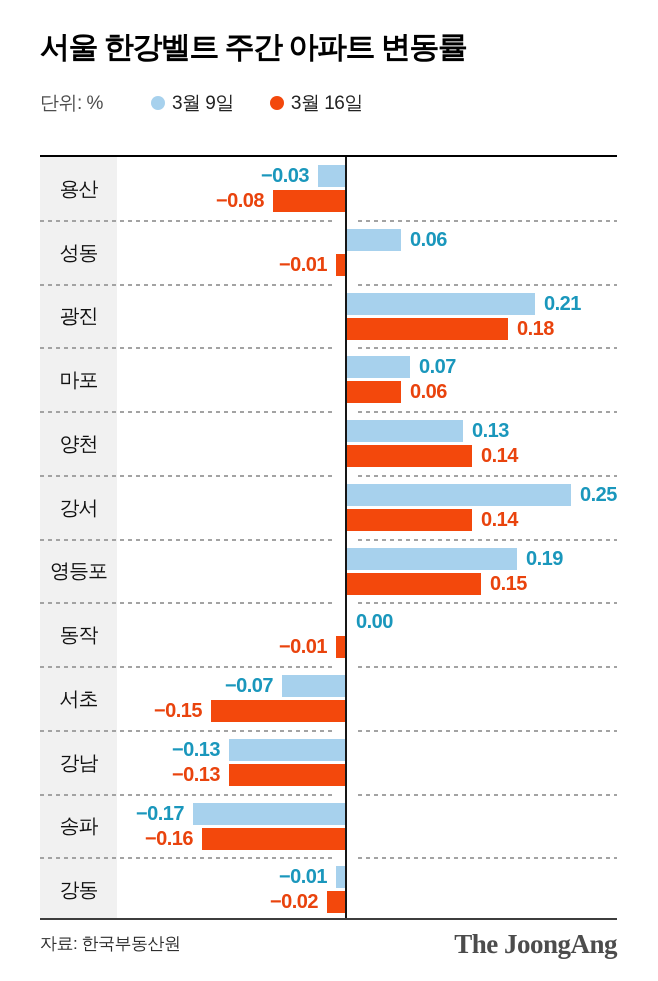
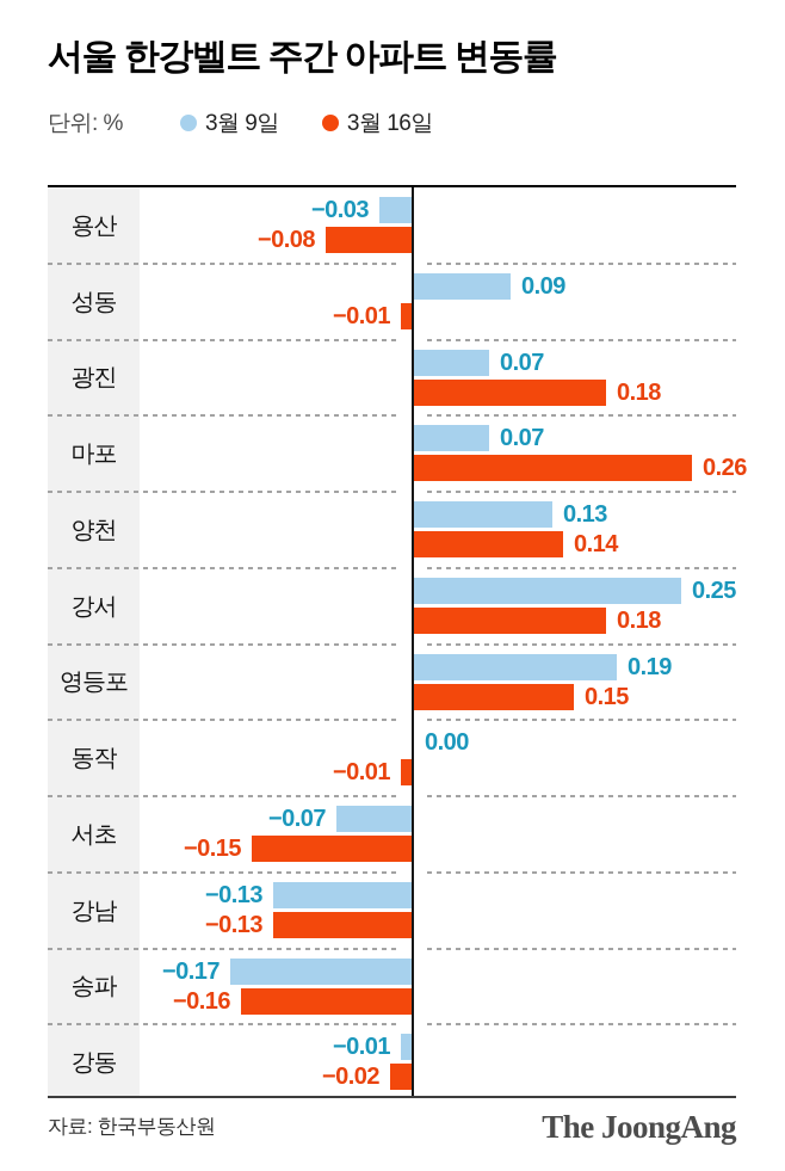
3월 9일/성동: 0.06 -> 0.09
3월 9일/광진: 0.21 -> 0.07
3월 16일/마포: 0.06 -> 0.26
3월 16일/강서: 0.14 -> 0.18
